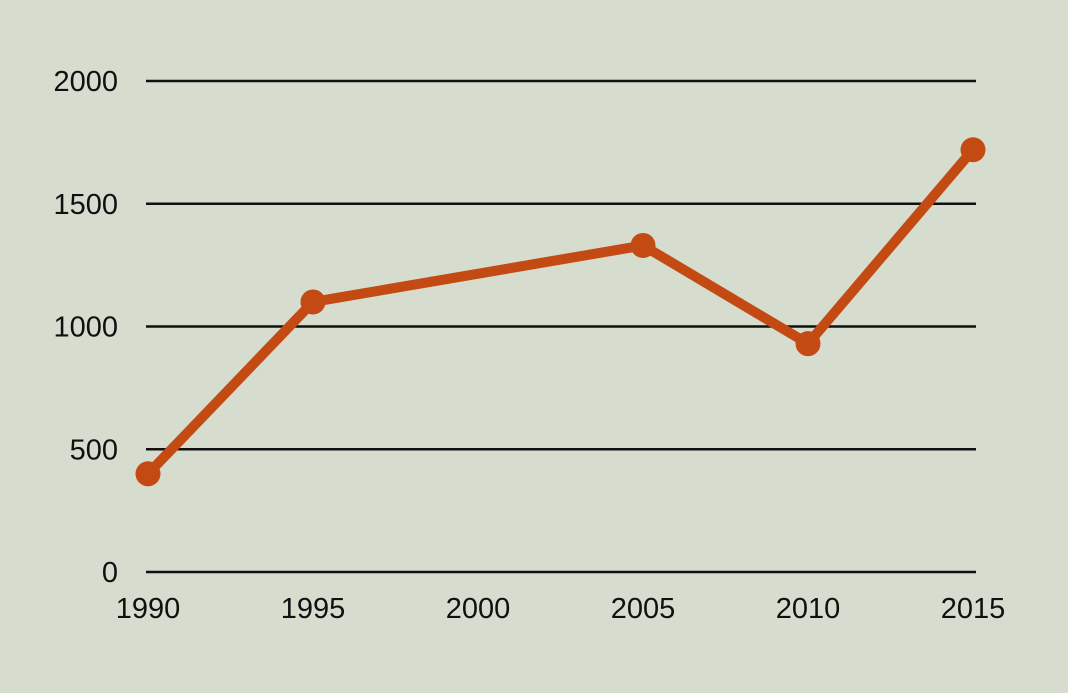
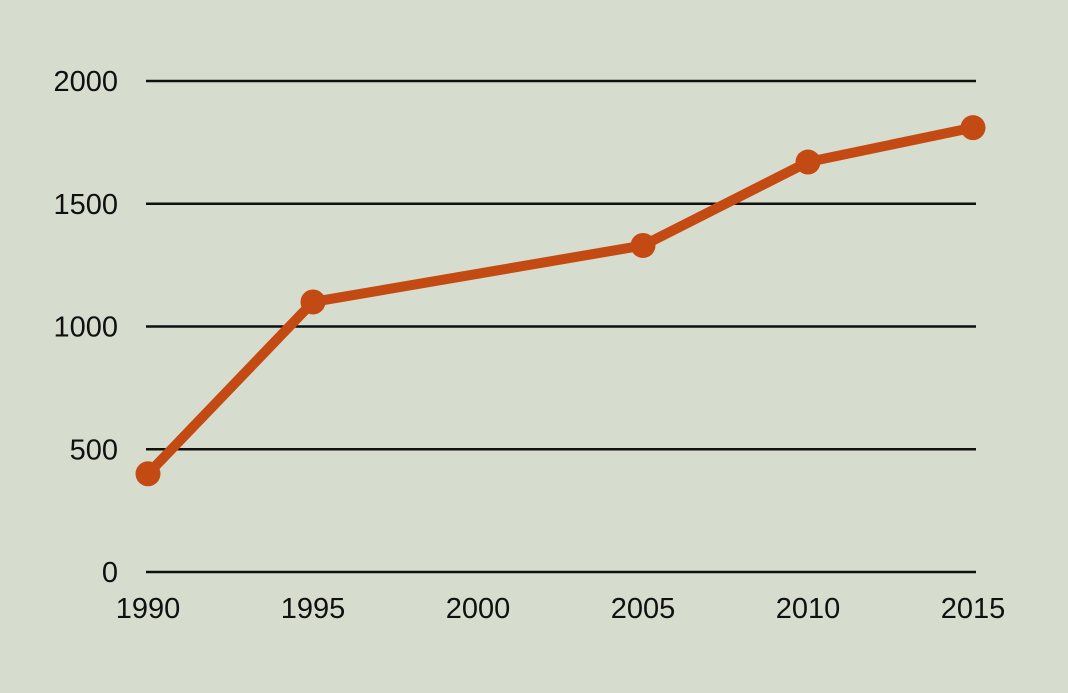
2010: 930 -> 1670
2015: 1720 -> 1810
